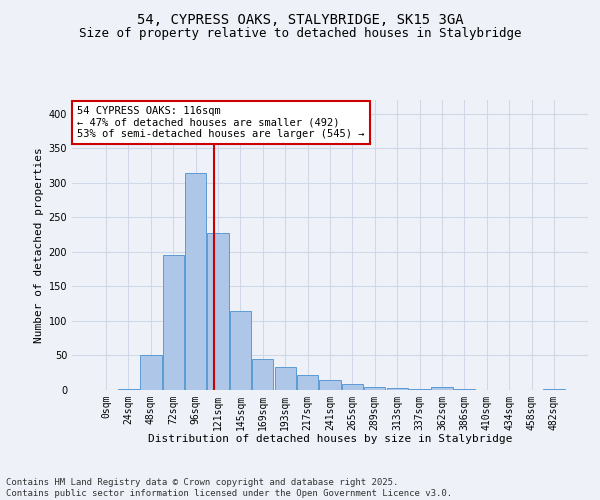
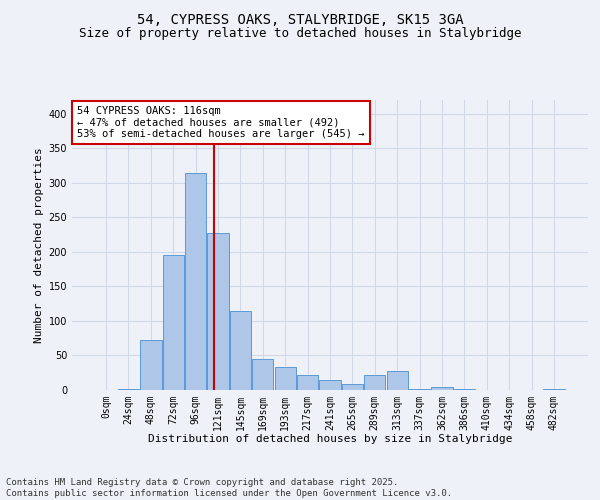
48sqm: 50 -> 72
289sqm: 4 -> 22
313sqm: 3 -> 28
